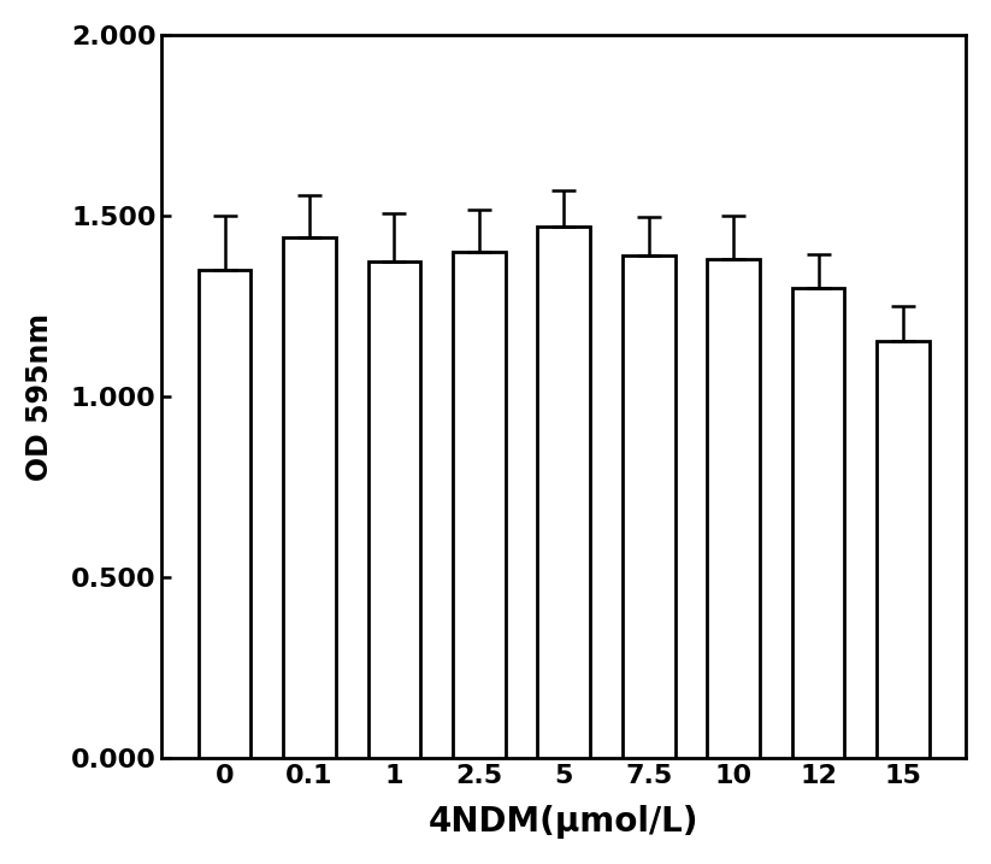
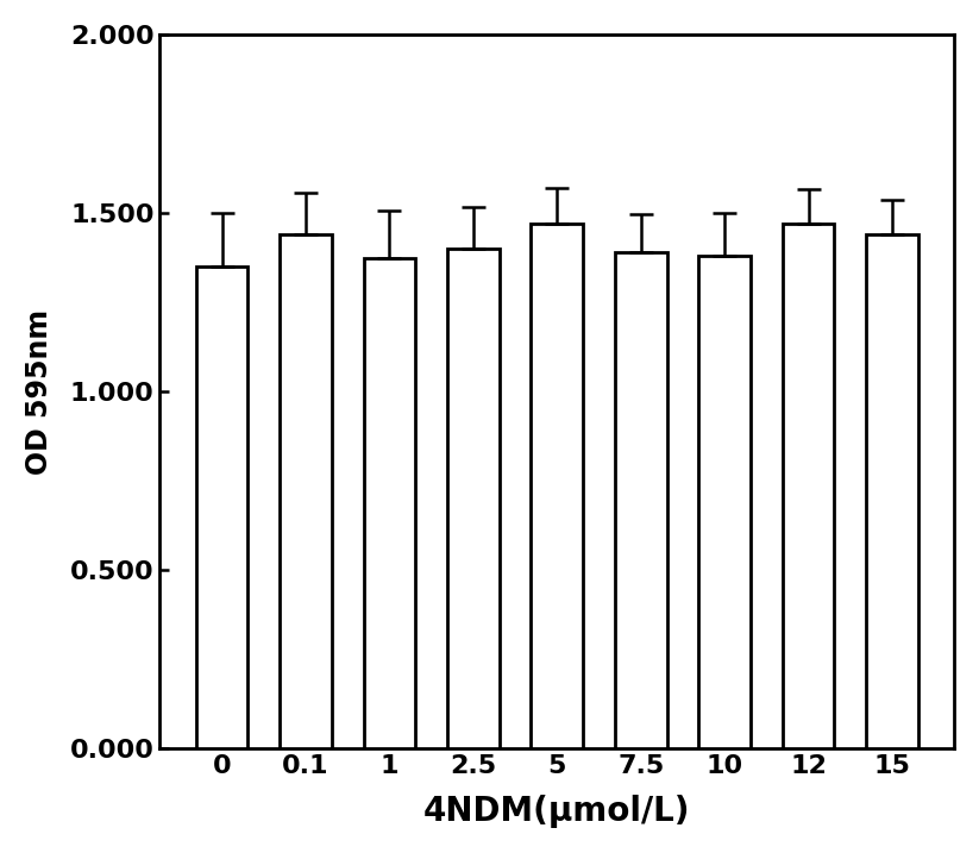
12: 1.300 -> 1.470
15: 1.155 -> 1.440
